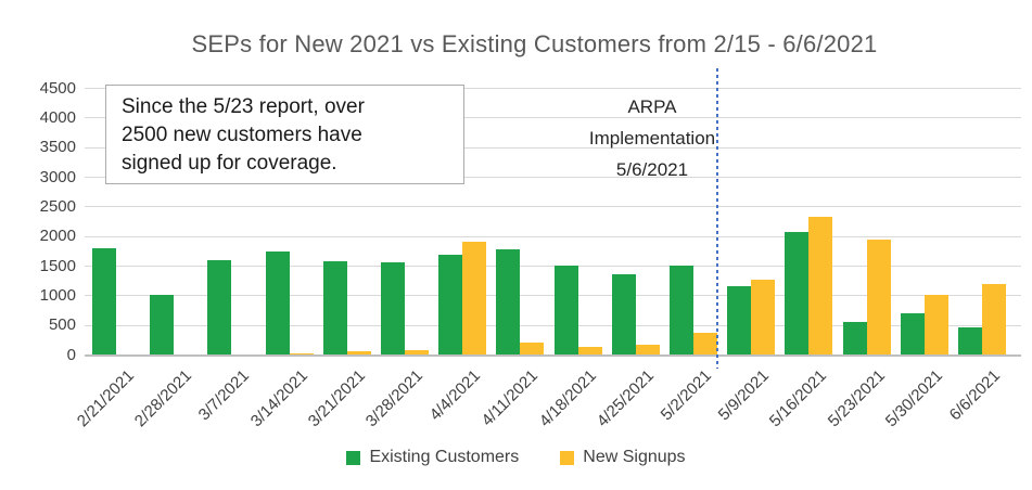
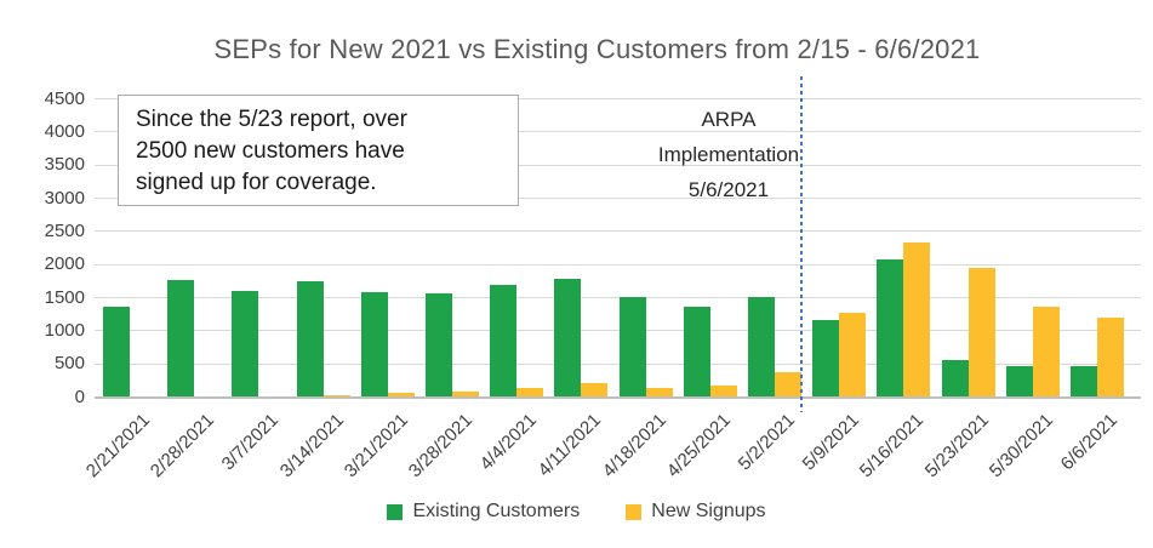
Existing Customers/2/21/2021: 1800 -> 1400
Existing Customers/2/28/2021: 1000 -> 1800
New Signups/4/4/2021: 1900 -> 100
Existing Customers/5/30/2021: 700 -> 500
New Signups/5/30/2021: 1000 -> 1400
